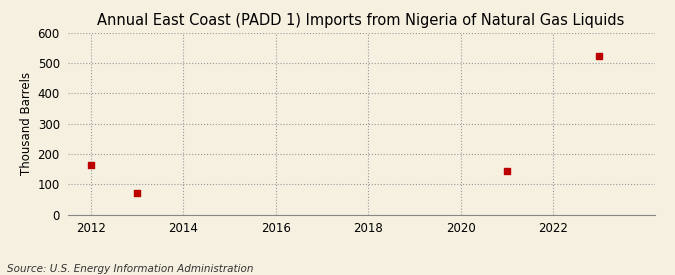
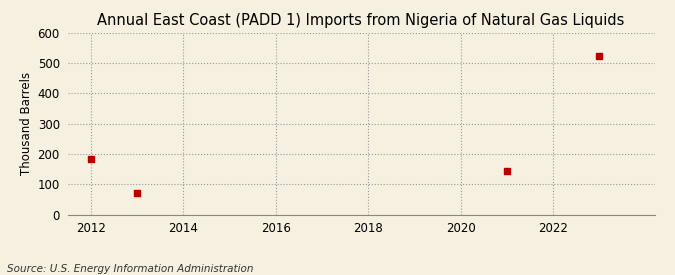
2012: 165 -> 185
